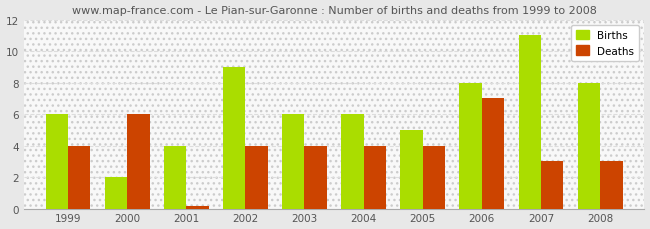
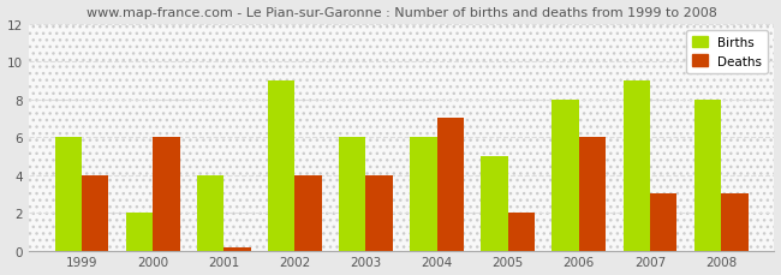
Deaths/2004: 4.0 -> 7.0
Deaths/2005: 4.0 -> 2.0
Deaths/2006: 7.0 -> 6.0
Births/2007: 11 -> 9
